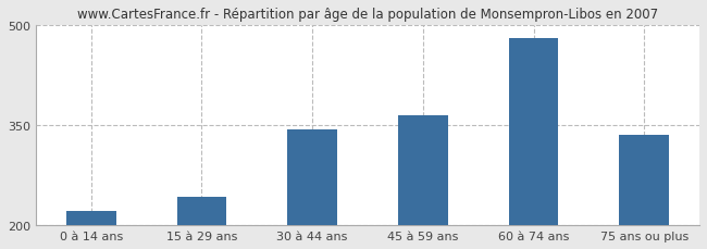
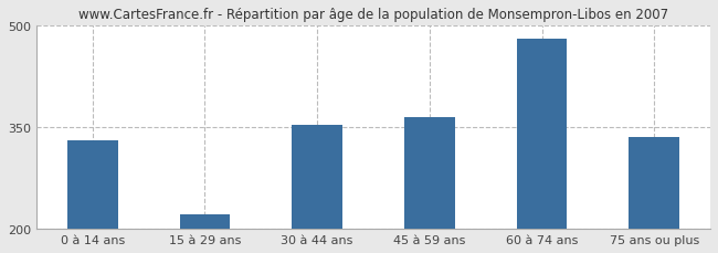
0 à 14 ans: 222 -> 330
15 à 29 ans: 242 -> 222
30 à 44 ans: 344 -> 354
